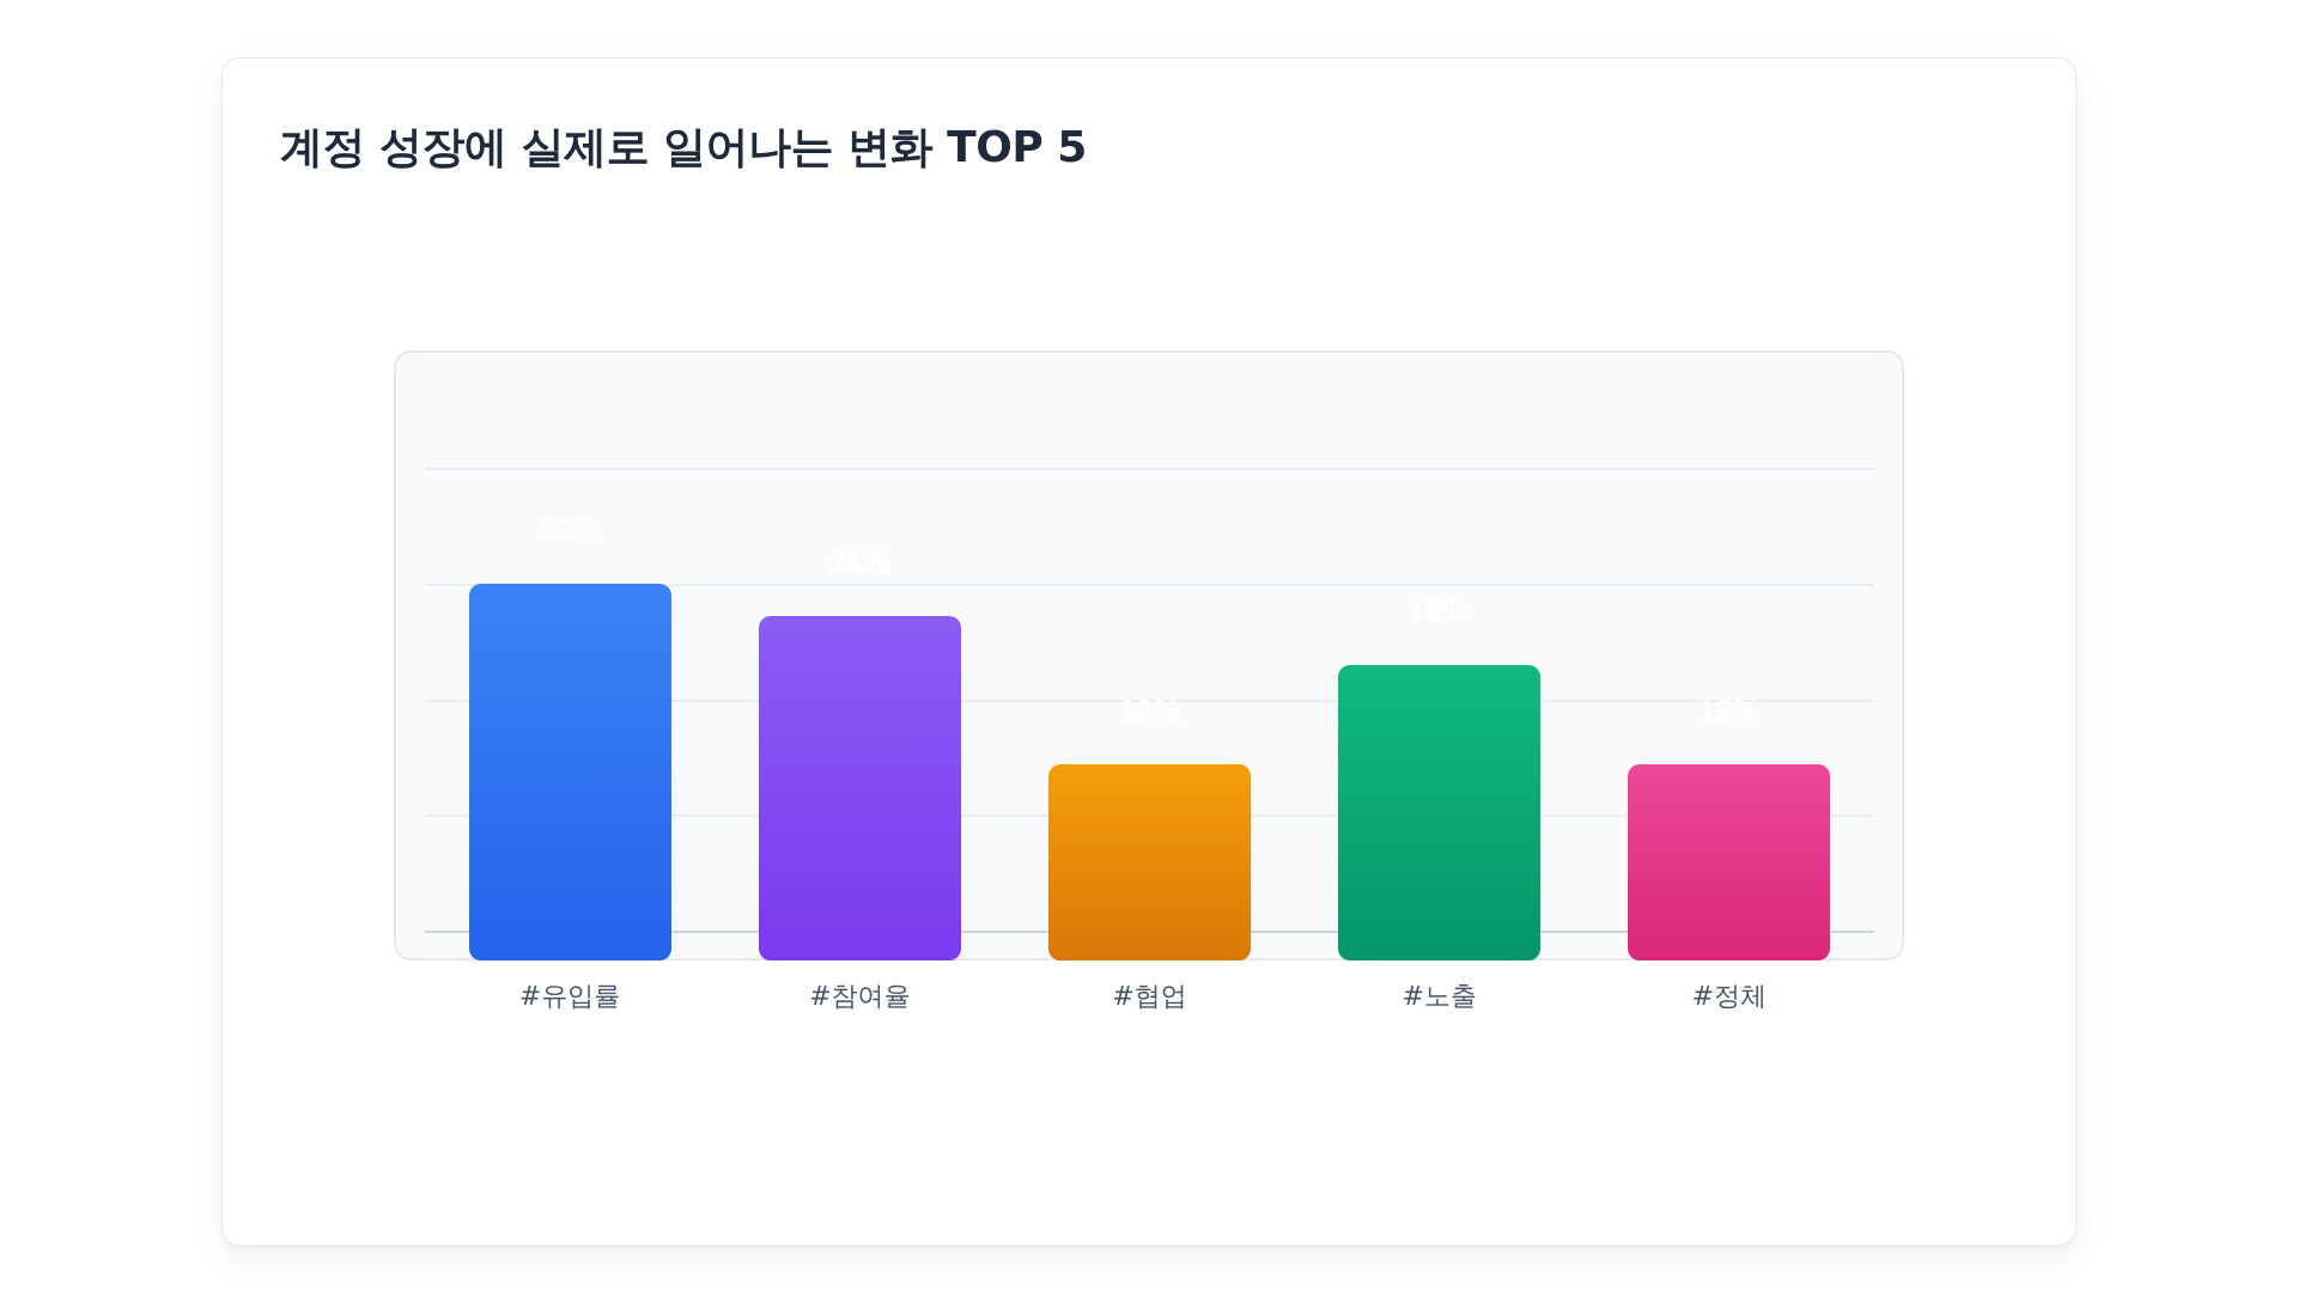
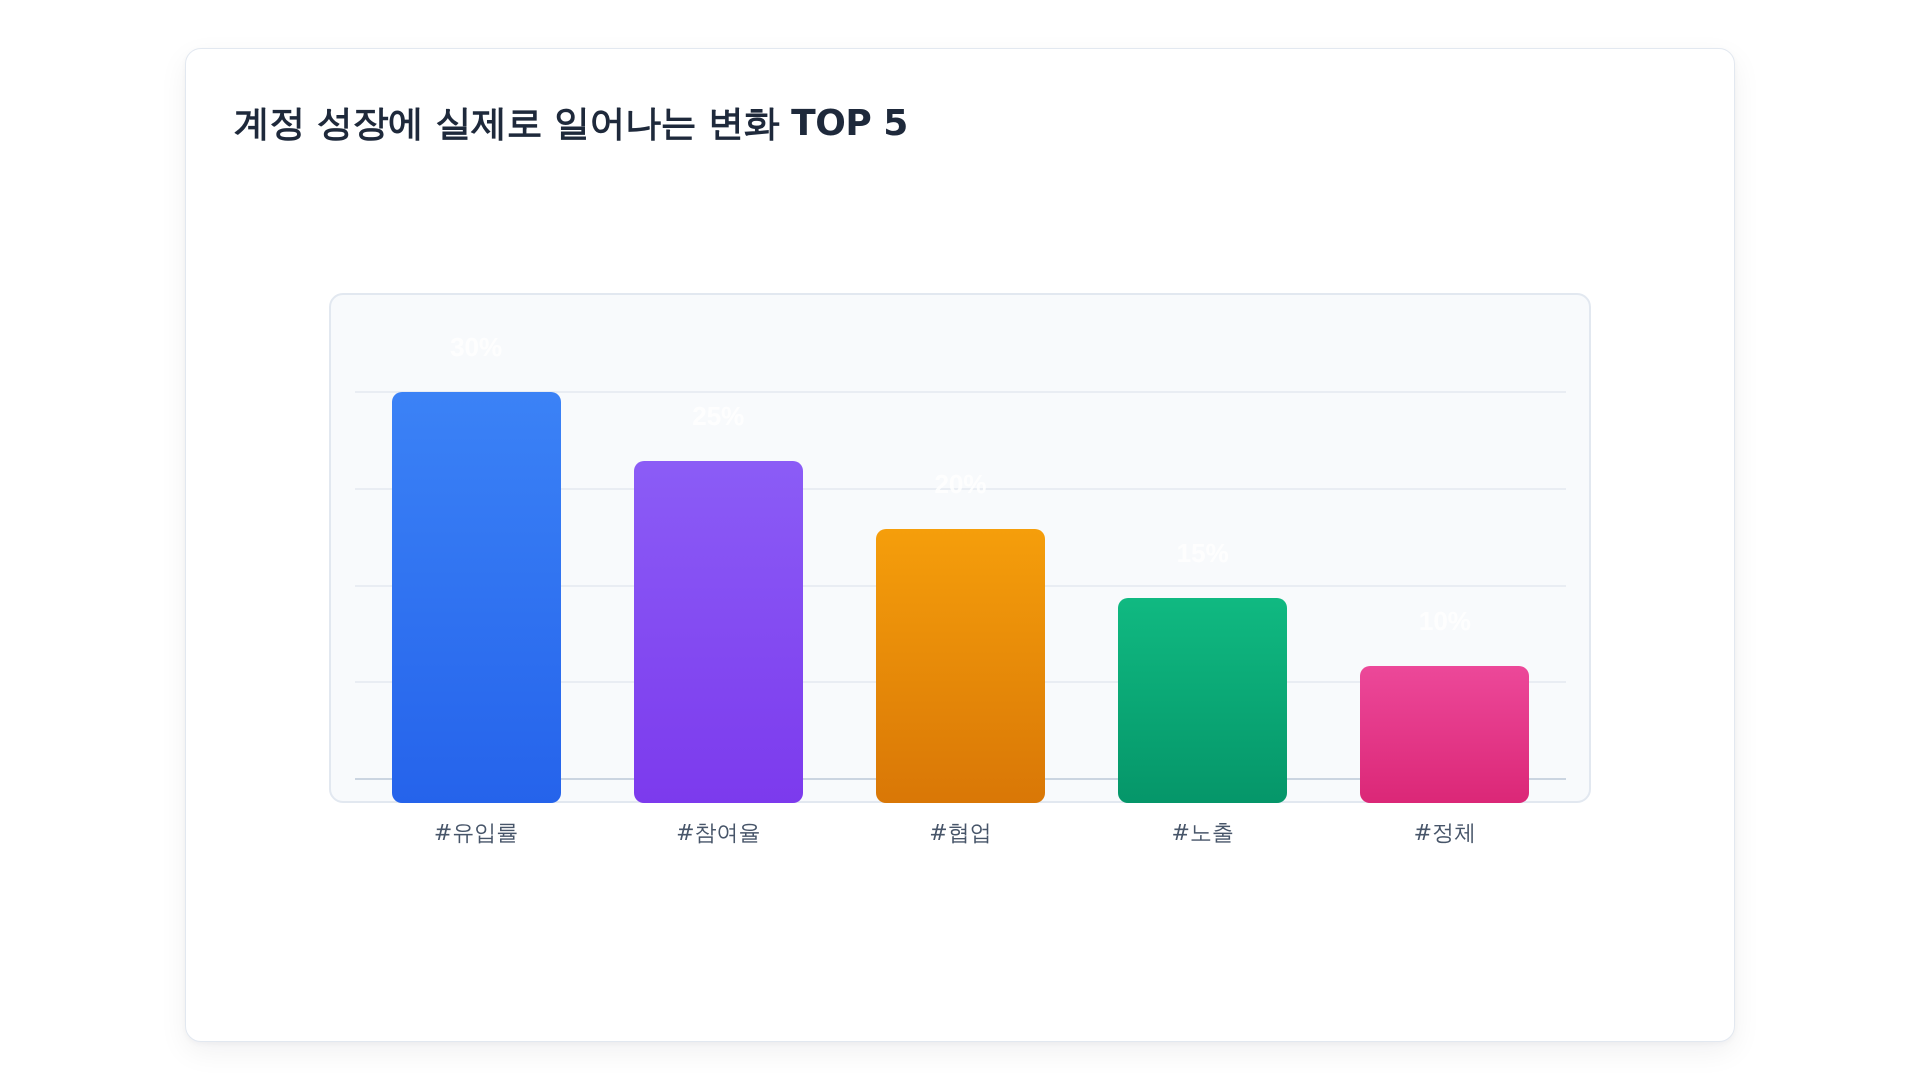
#유입률: 23% -> 30%
#참여율: 21% -> 25%
#협업: 12% -> 20%
#노출: 18% -> 15%
#정체: 12% -> 10%
